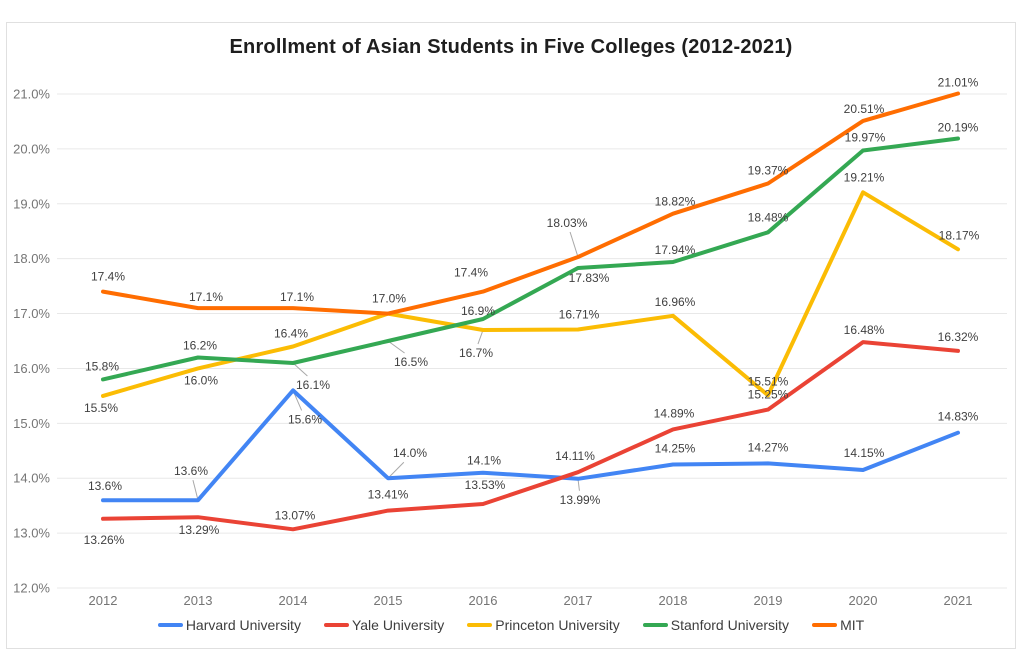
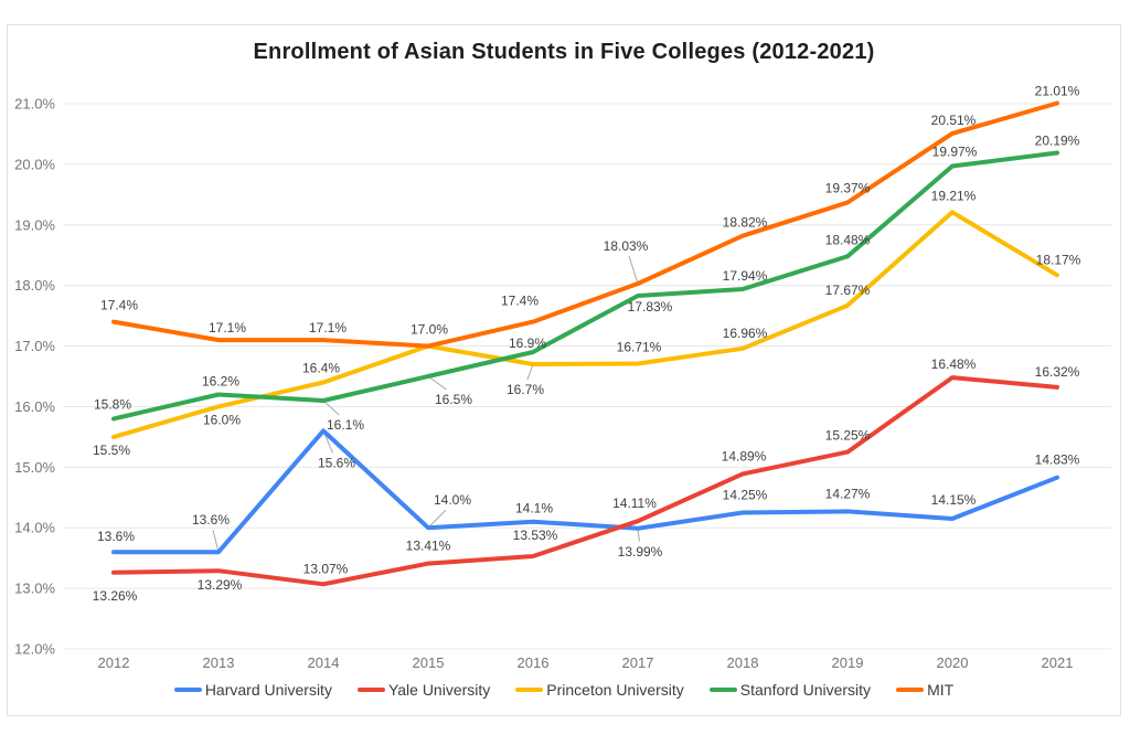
Princeton University/2019: 15.51% -> 17.67%
